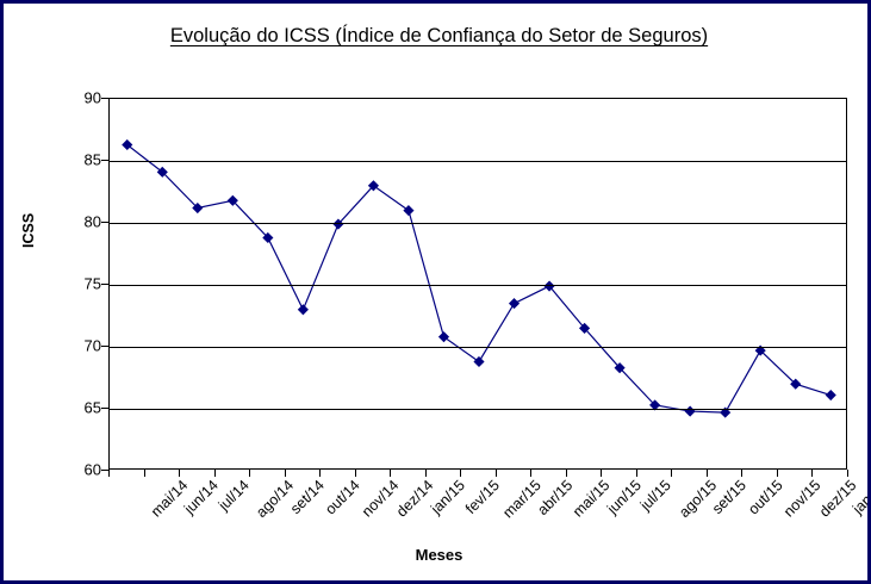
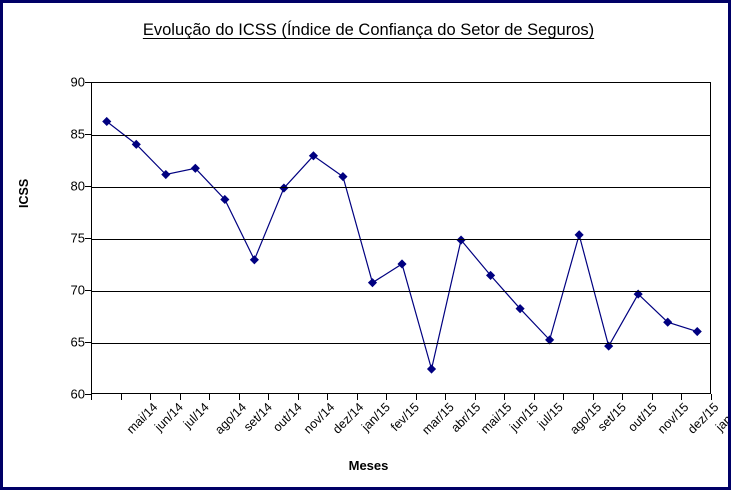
mar/15: 68.8 -> 72.6
abr/15: 73.5 -> 62.5
set/15: 64.8 -> 75.4
